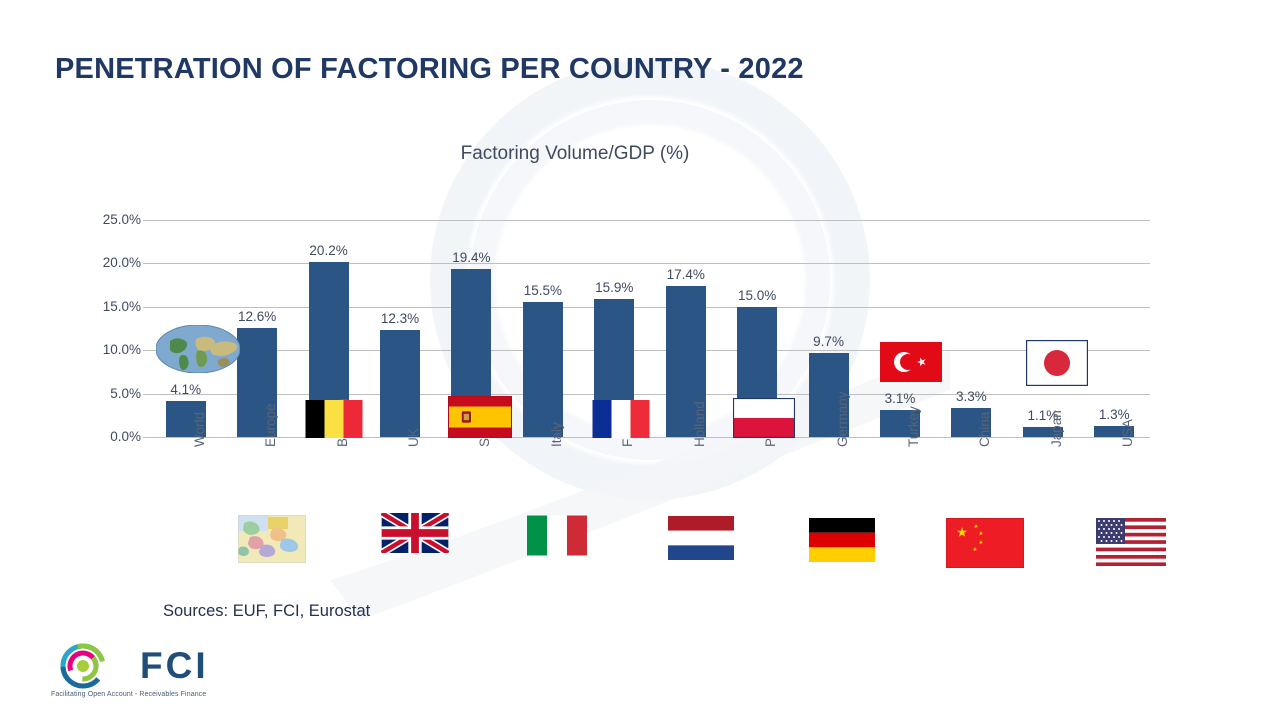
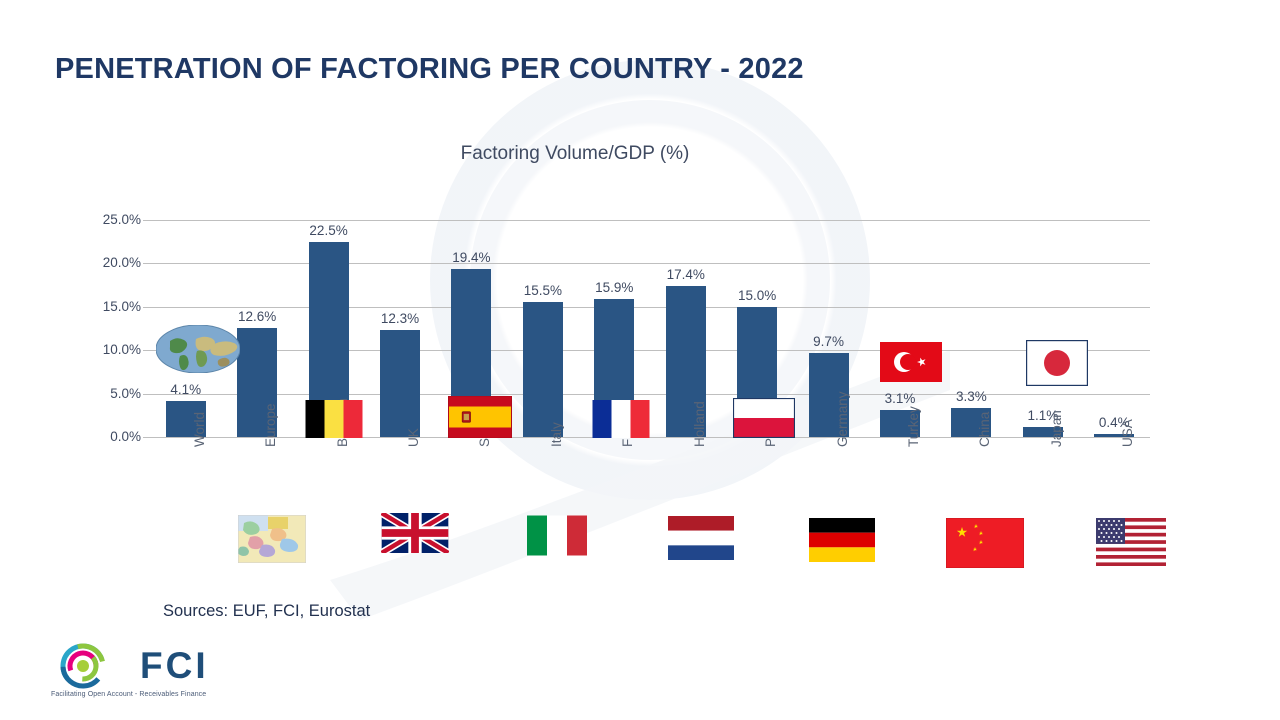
Belgium: 20.2% -> 22.5%
USA: 1.3% -> 0.4%
